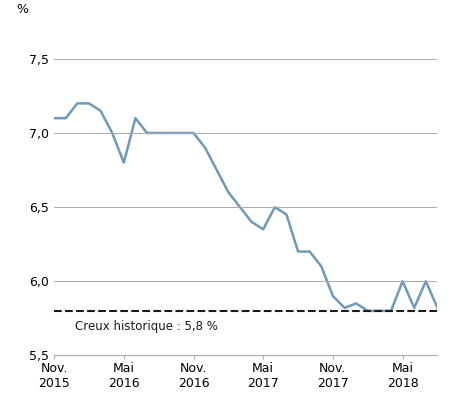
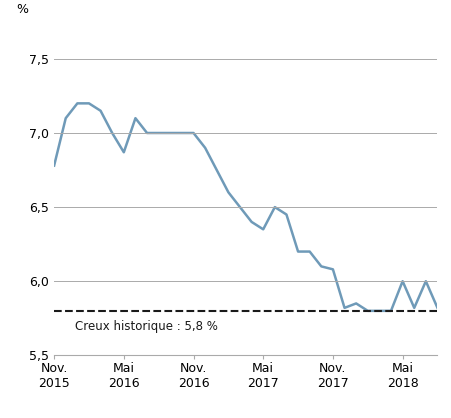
Nov. 2015: 7,10 -> 6,78
Mai 2016: 6,80 -> 6,87
Nov. 2017: 5,90 -> 6,08
